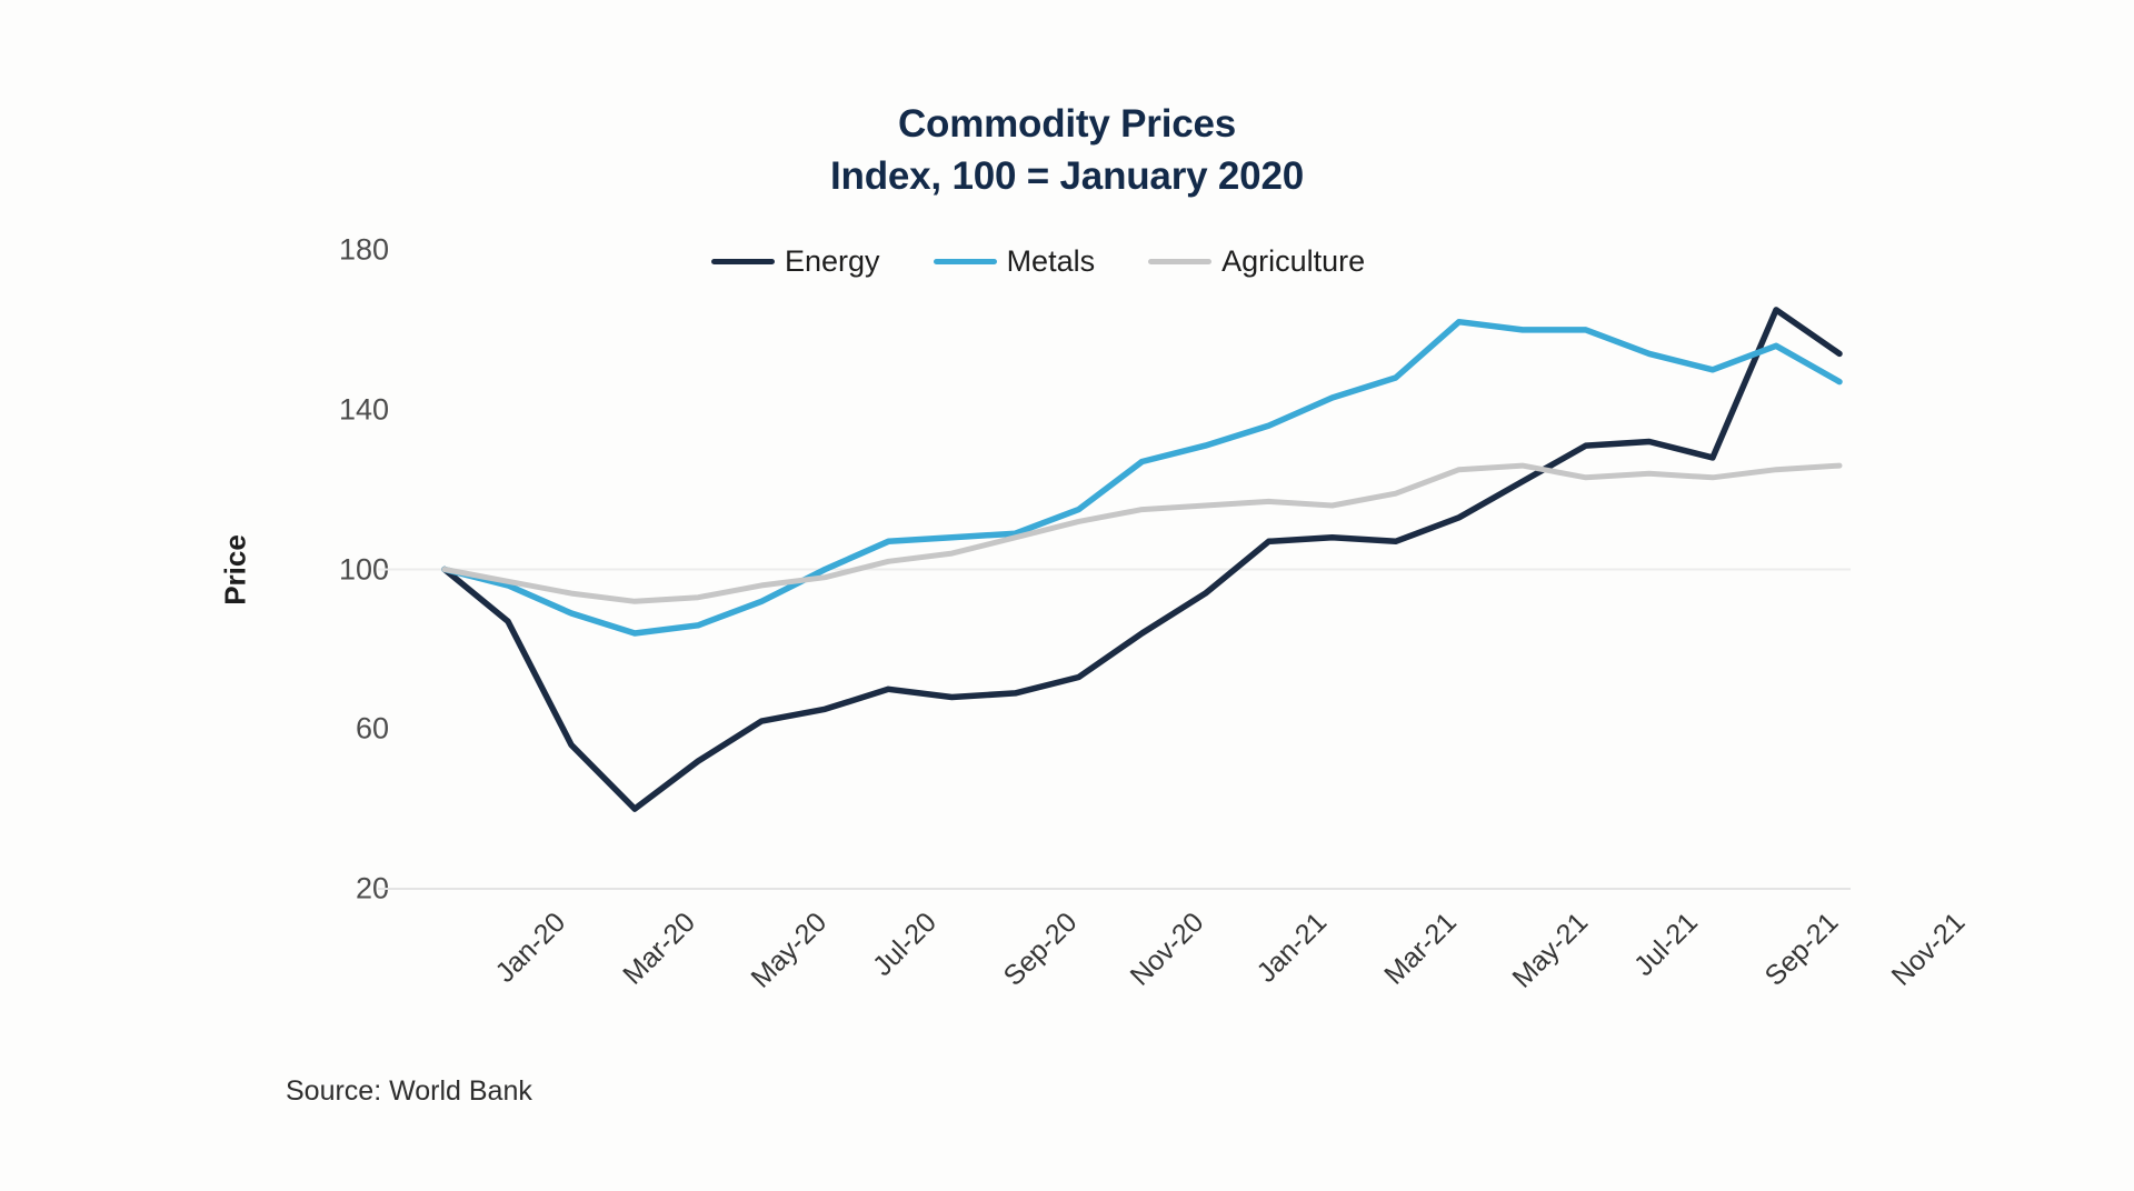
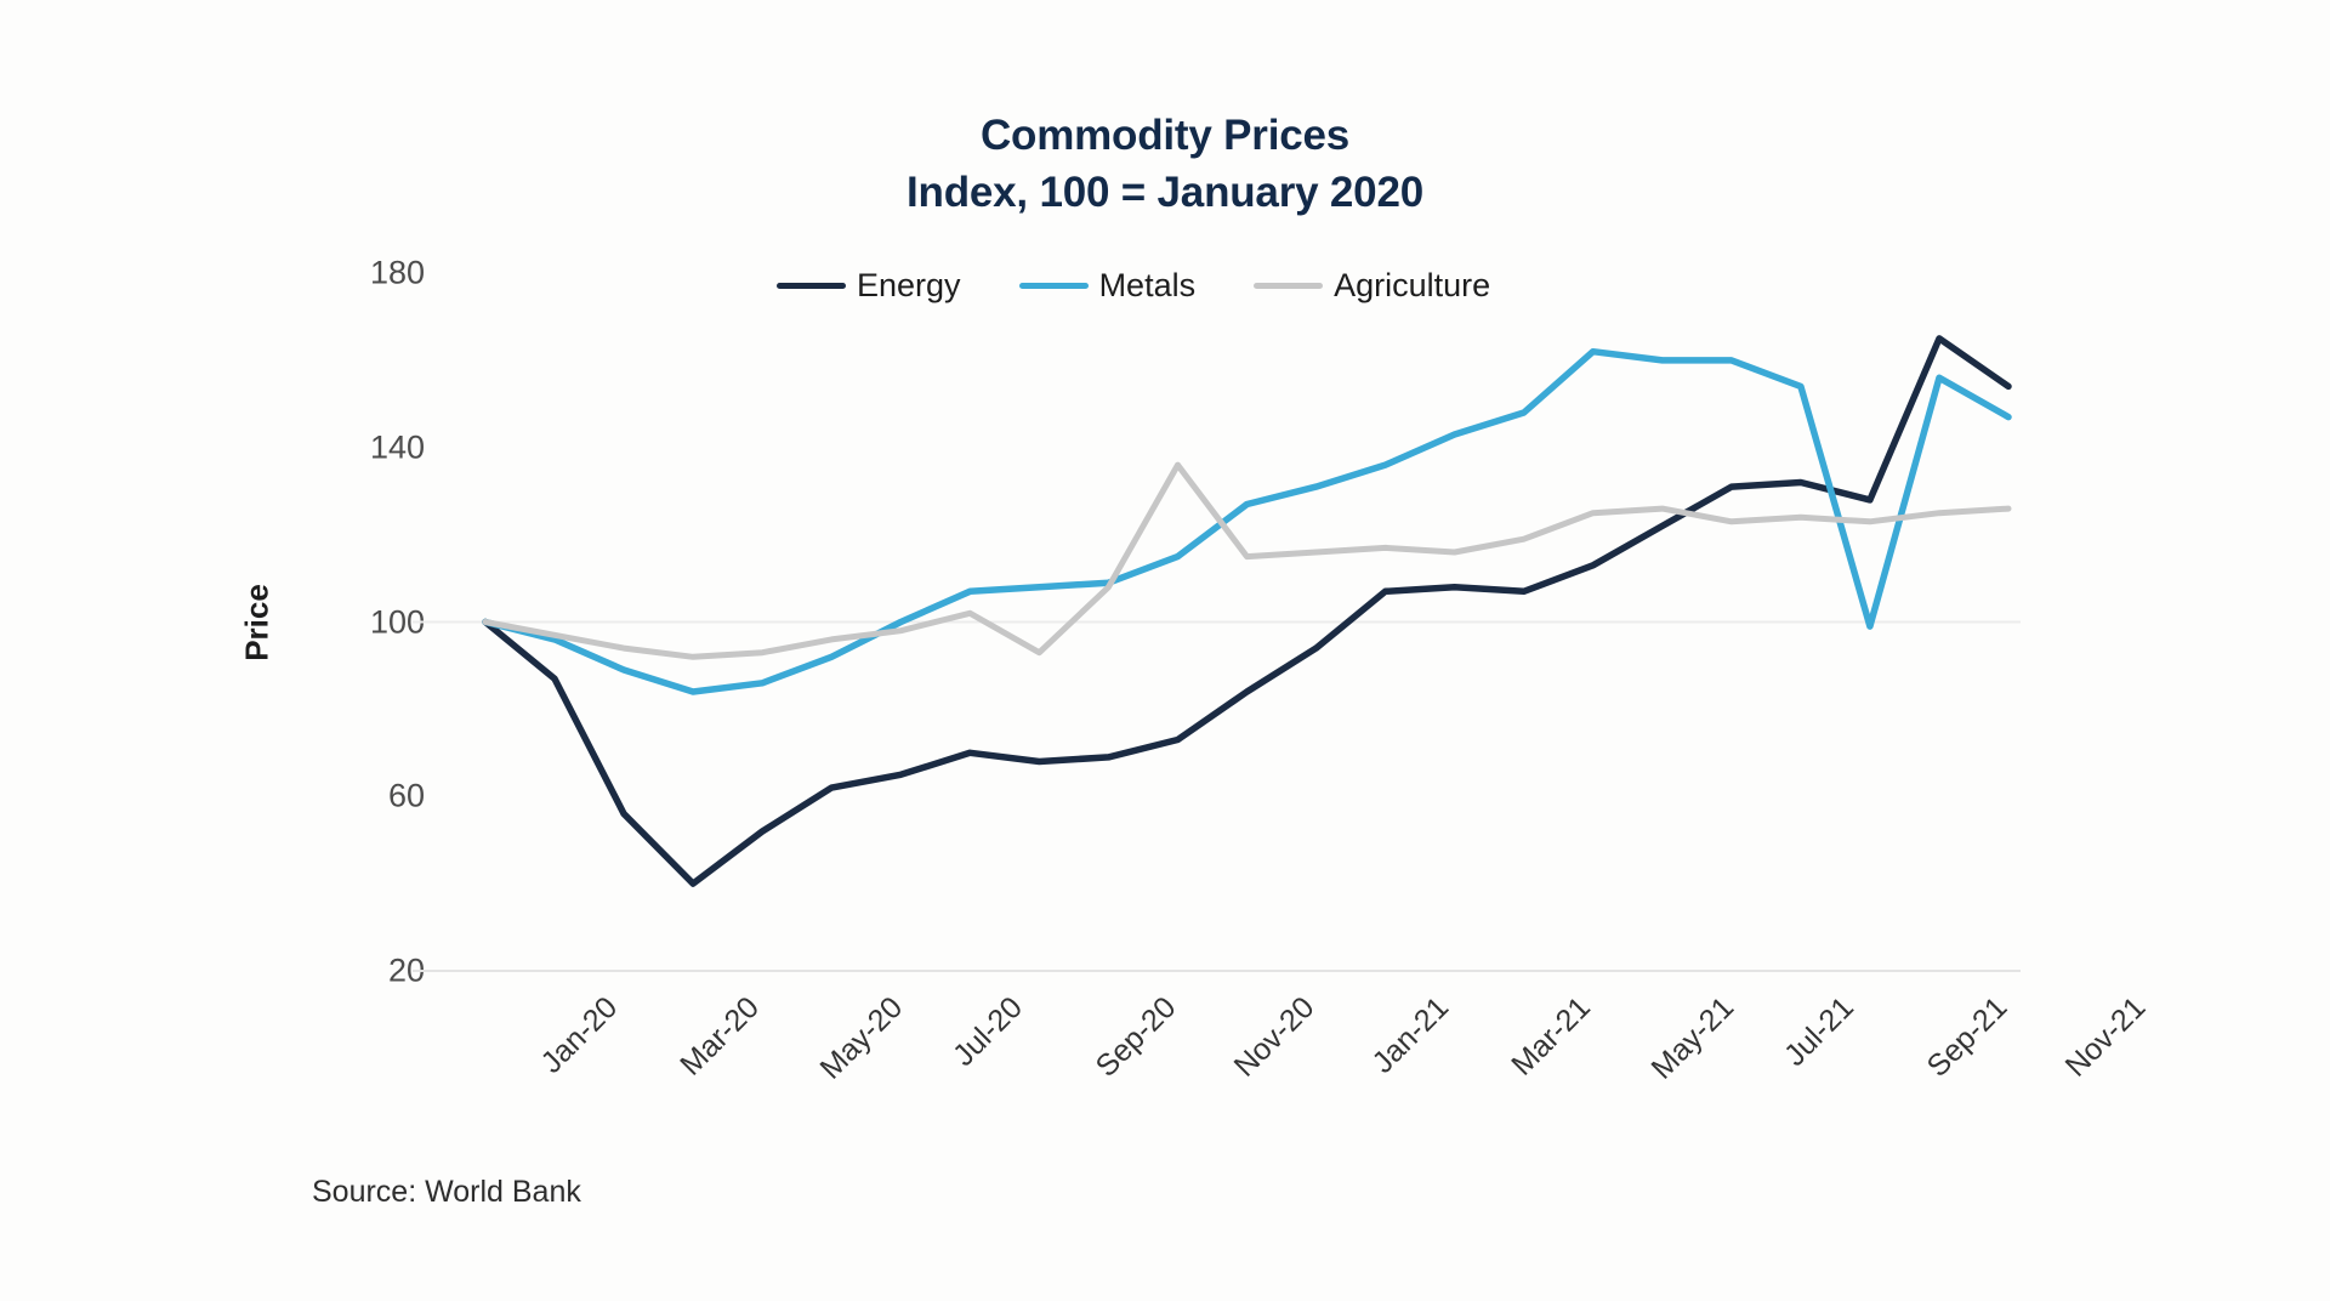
Agriculture/Sep-20: 104 -> 93
Agriculture/Nov-20: 112 -> 136
Metals/Sep-21: 150 -> 99
